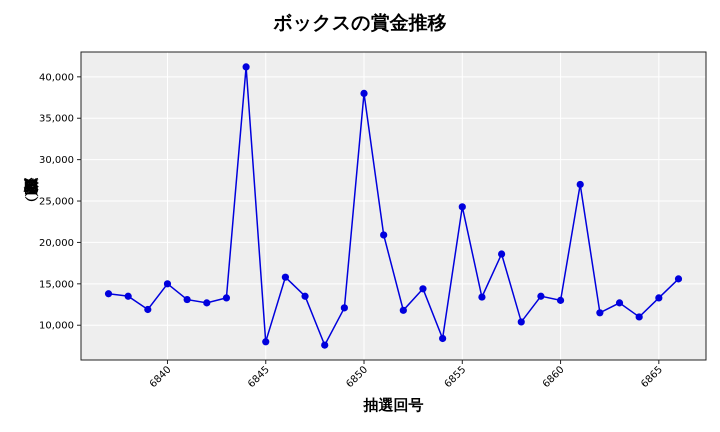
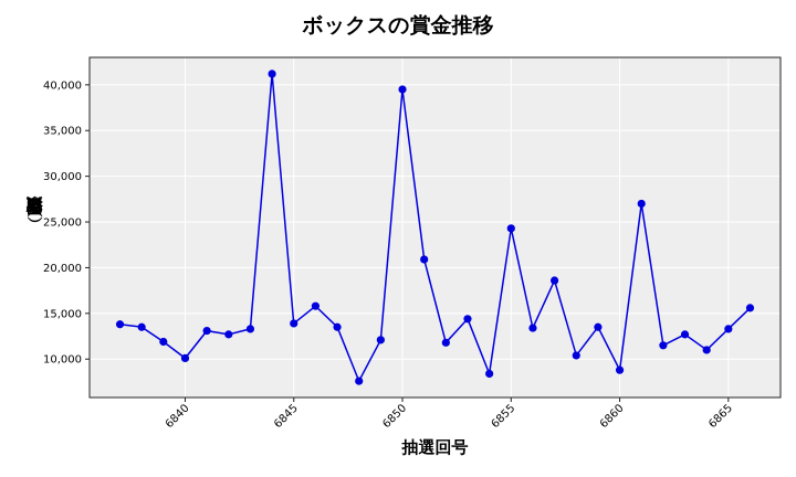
6840: 15000 -> 10000
6845: 8000 -> 14000
6850: 38000 -> 40000
6860: 13000 -> 9000
